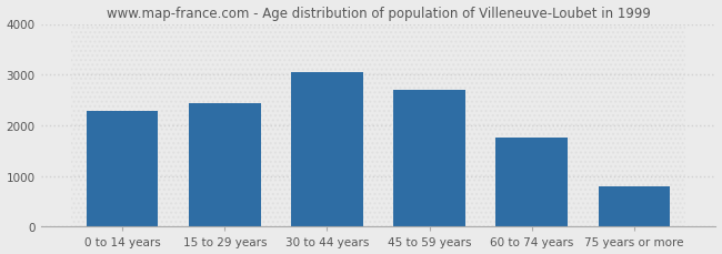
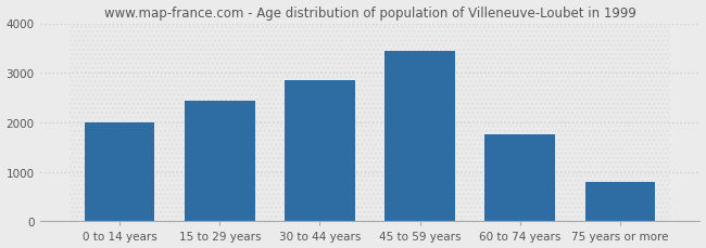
0 to 14 years: 2280 -> 2000
30 to 44 years: 3050 -> 2850
45 to 59 years: 2700 -> 3450
